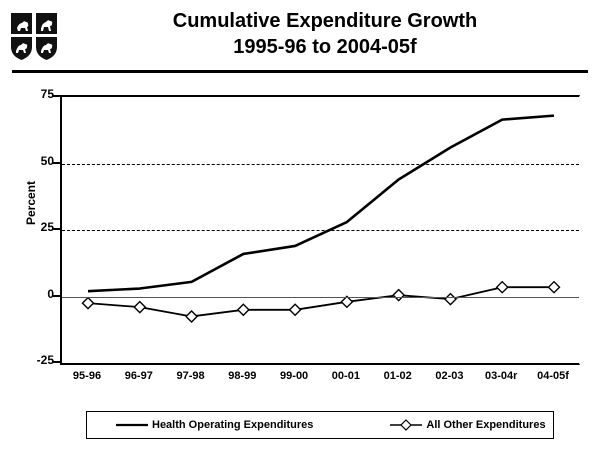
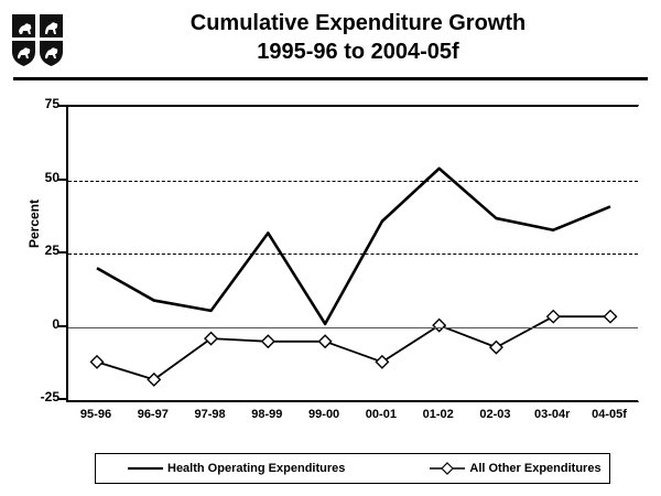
Health Operating Expenditures/95-96: 2 -> 20
All Other Expenditures/95-96: -2 -> -12
Health Operating Expenditures/96-97: 3 -> 9
All Other Expenditures/96-97: -4 -> -18
All Other Expenditures/97-98: -8 -> -4
Health Operating Expenditures/98-99: 16 -> 32
Health Operating Expenditures/99-00: 19 -> 1
Health Operating Expenditures/00-01: 28 -> 36
All Other Expenditures/00-01: -2 -> -12
Health Operating Expenditures/01-02: 44 -> 54
Health Operating Expenditures/02-03: 56 -> 37
All Other Expenditures/02-03: -1 -> -7
Health Operating Expenditures/03-04r: 66 -> 33
Health Operating Expenditures/04-05f: 68 -> 41
